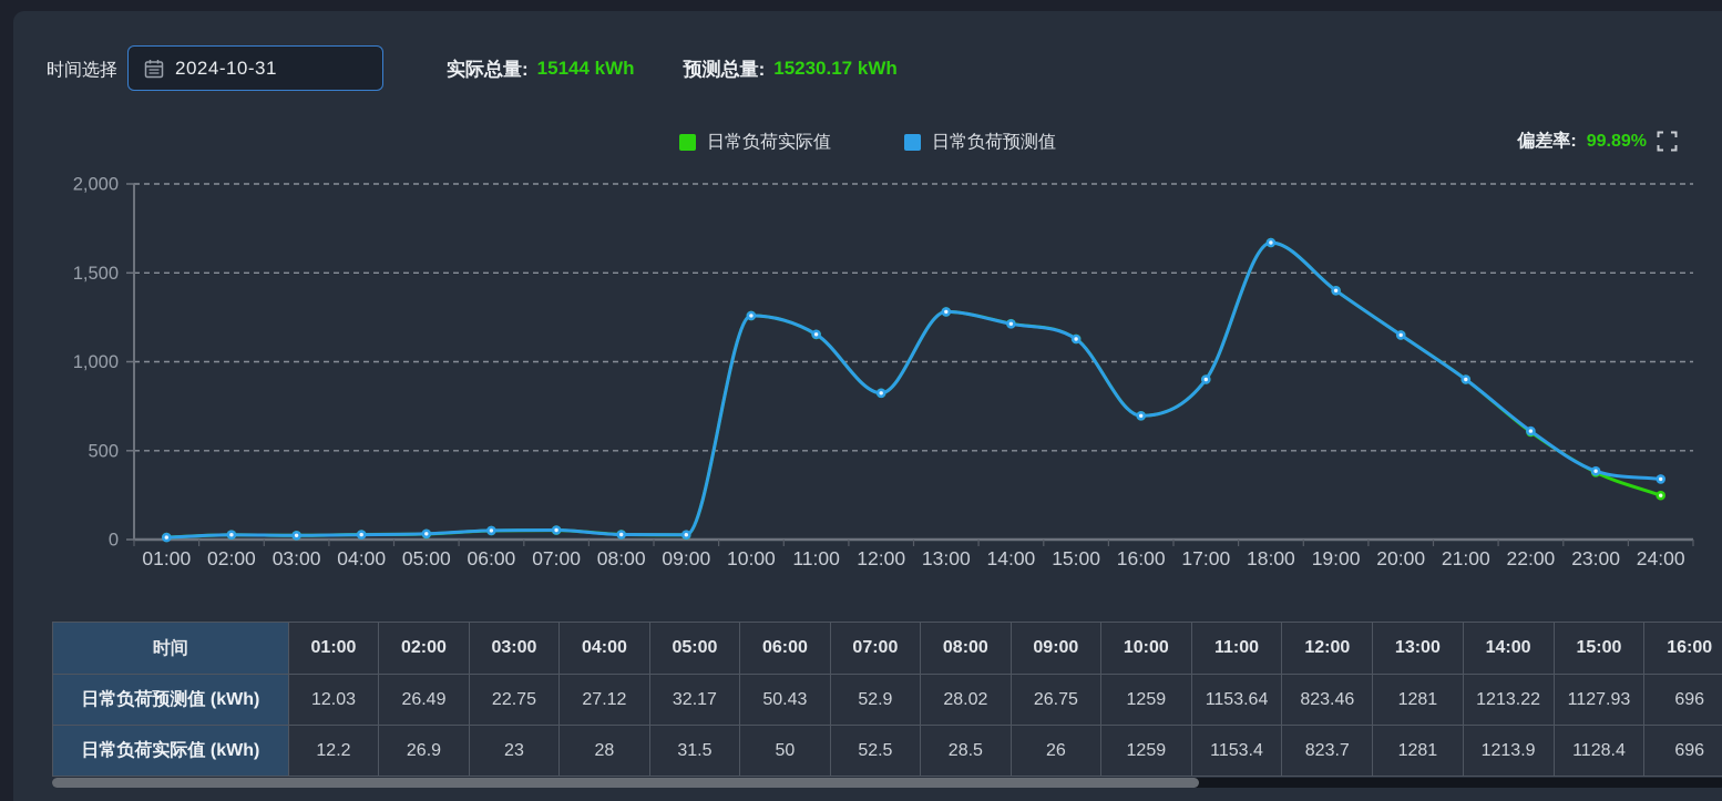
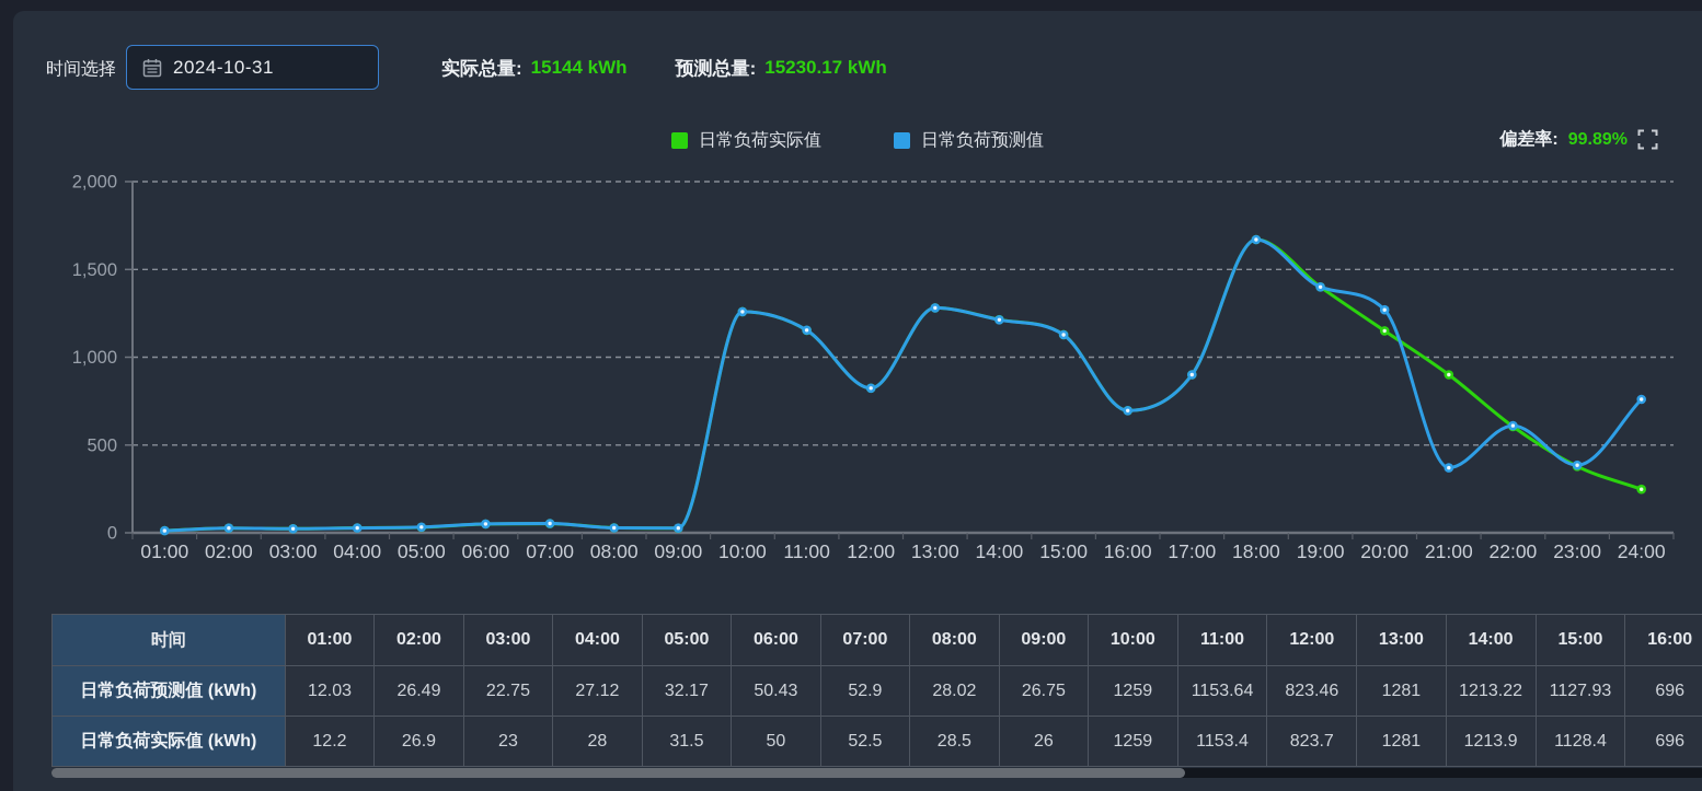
日常负荷预测值/20:00: 1150 -> 1270
日常负荷预测值/21:00: 900 -> 370
日常负荷预测值/24:00: 340 -> 760
